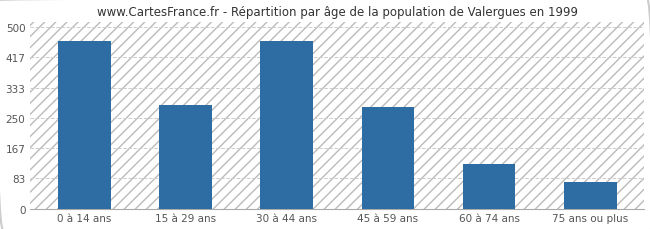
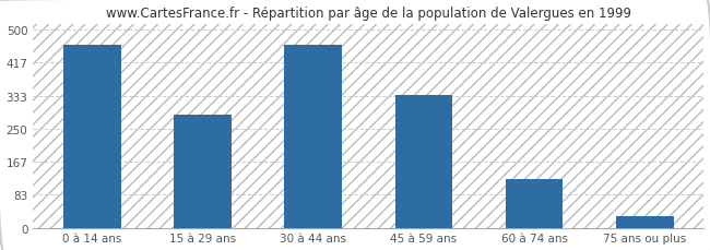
45 à 59 ans: 280 -> 335
75 ans ou plus: 72 -> 30
